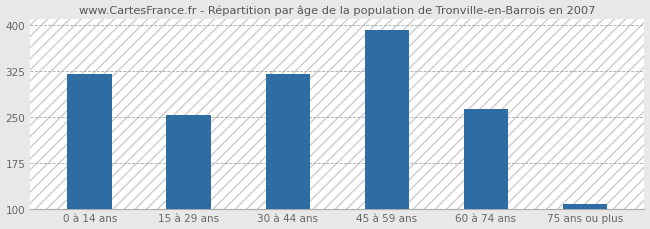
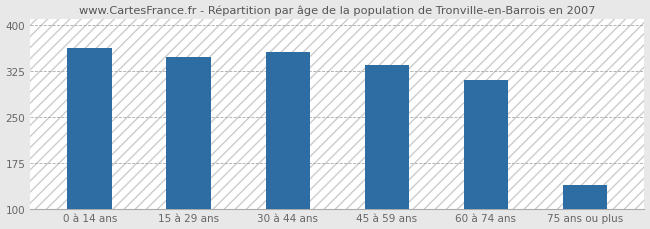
0 à 14 ans: 320 -> 362
15 à 29 ans: 252 -> 348
30 à 44 ans: 320 -> 356
45 à 59 ans: 391 -> 334
60 à 74 ans: 263 -> 310
75 ans ou plus: 107 -> 138
